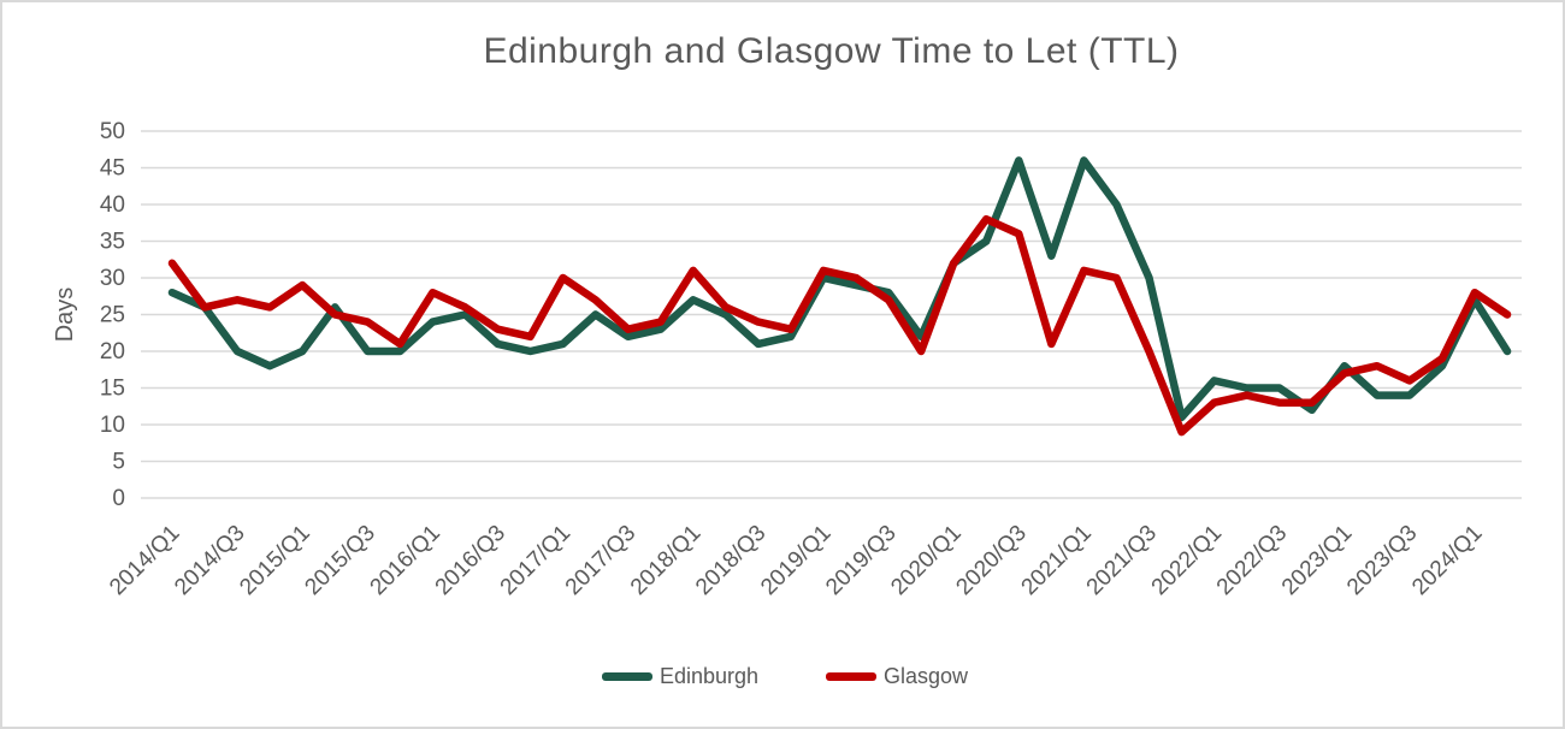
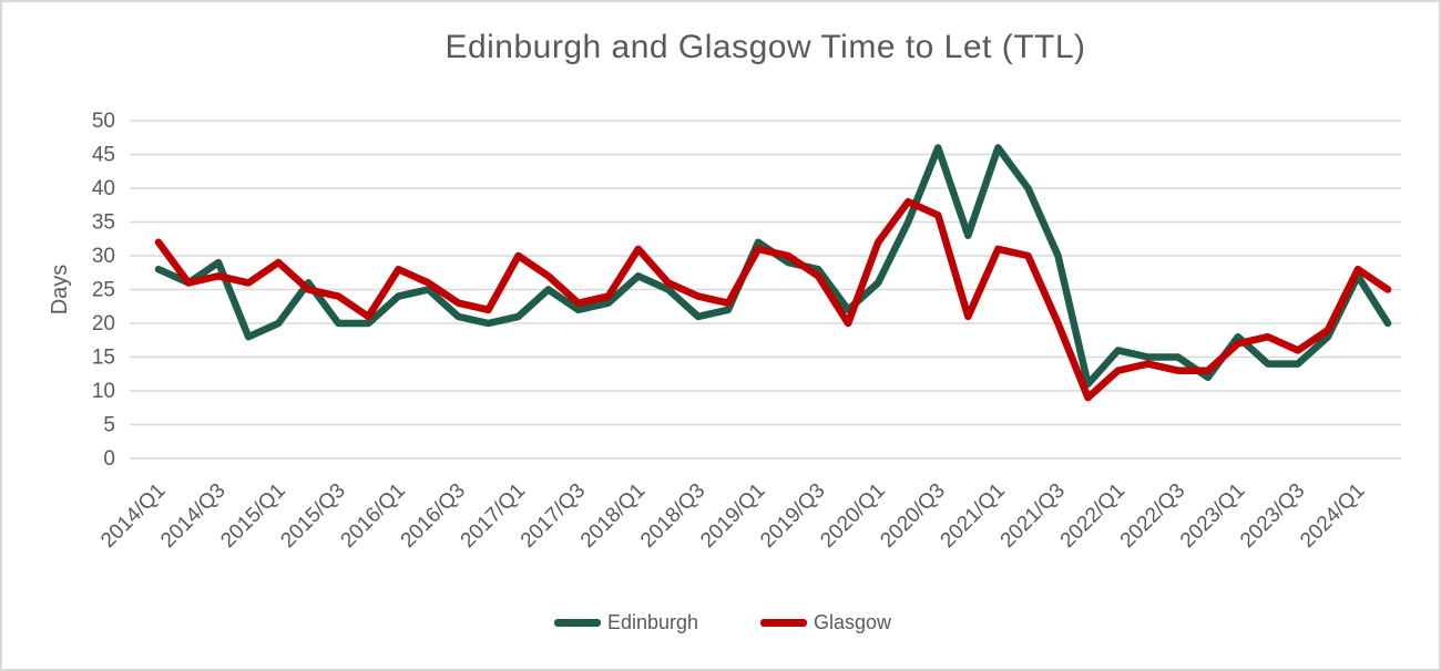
Edinburgh/2014/Q3: 20 -> 29
Edinburgh/2019/Q1: 30 -> 32
Edinburgh/2020/Q1: 32 -> 26
